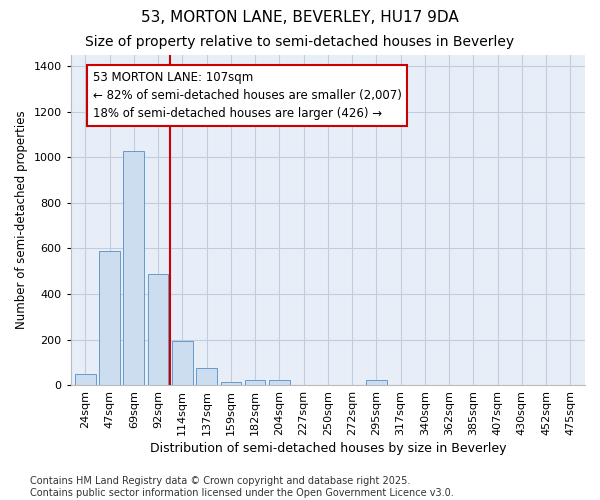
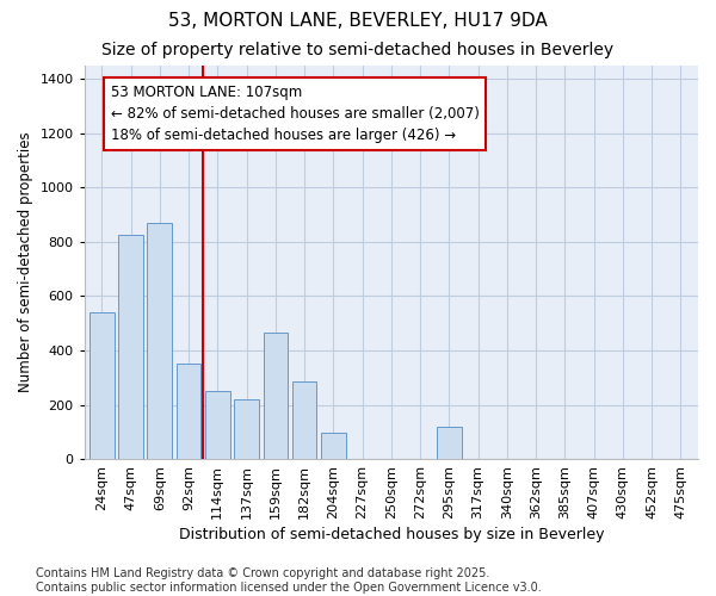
24sqm: 47 -> 540
47sqm: 590 -> 825
69sqm: 1030 -> 870
92sqm: 490 -> 350
114sqm: 195 -> 250
137sqm: 75 -> 220
159sqm: 13 -> 465
182sqm: 22 -> 285
204sqm: 22 -> 95
295sqm: 22 -> 120
